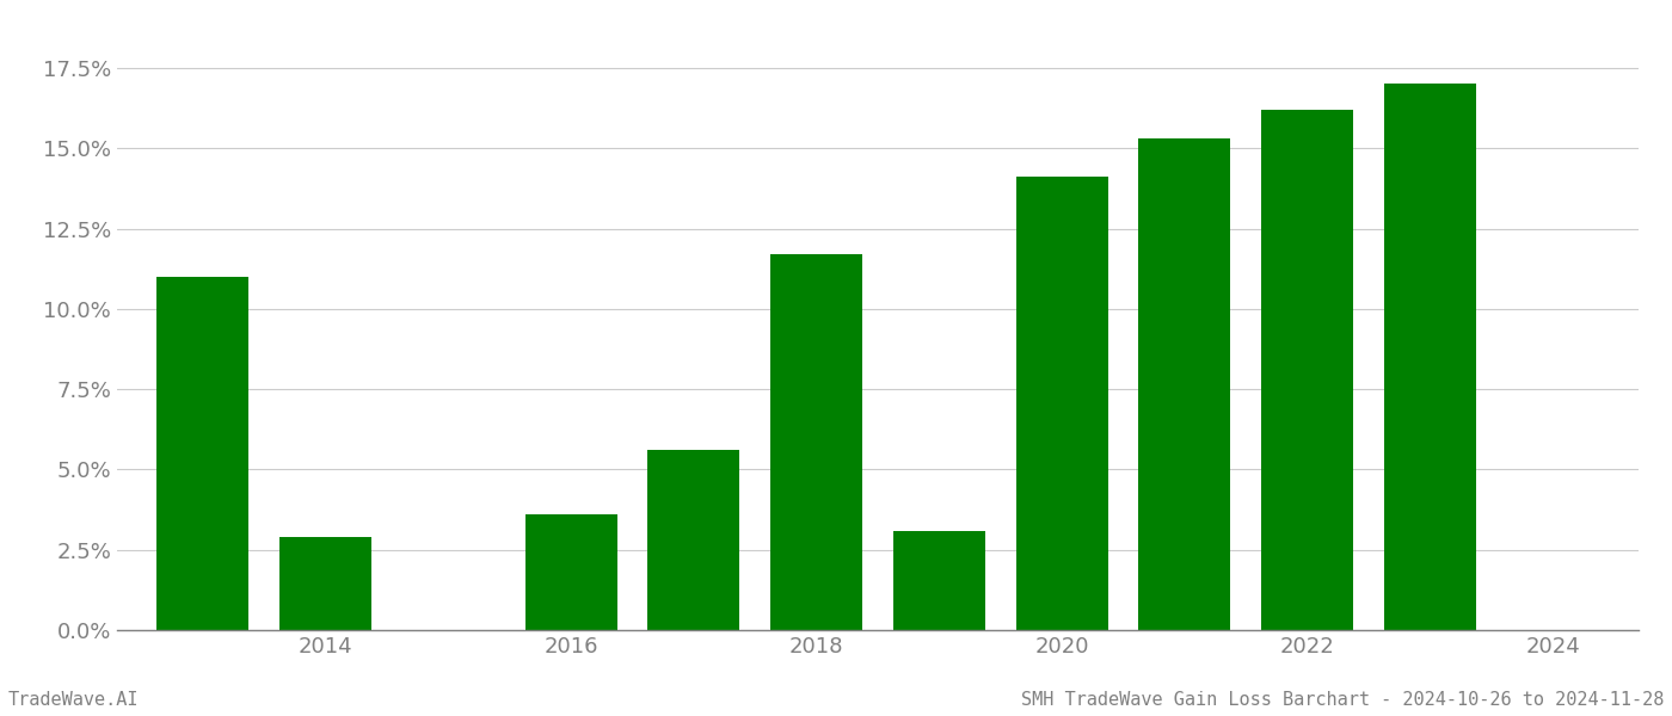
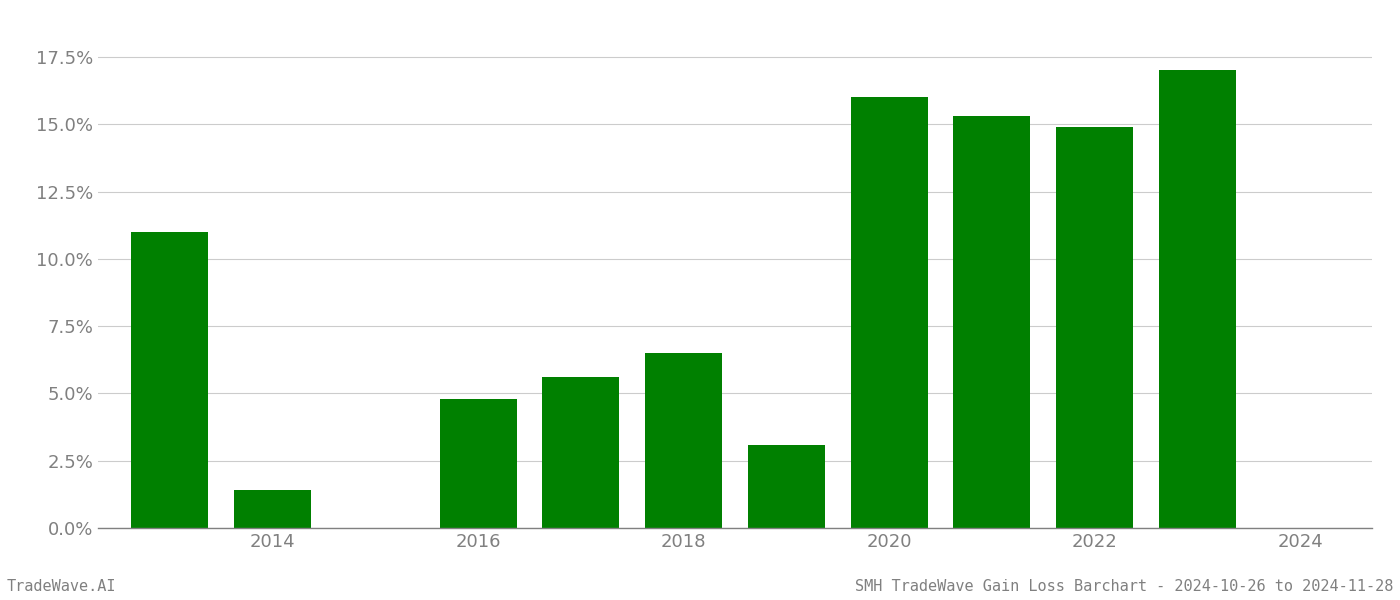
2014: 2.9% -> 1.4%
2016: 3.6% -> 4.8%
2018: 11.7% -> 6.5%
2020: 14.1% -> 16.0%
2022: 16.2% -> 14.9%
